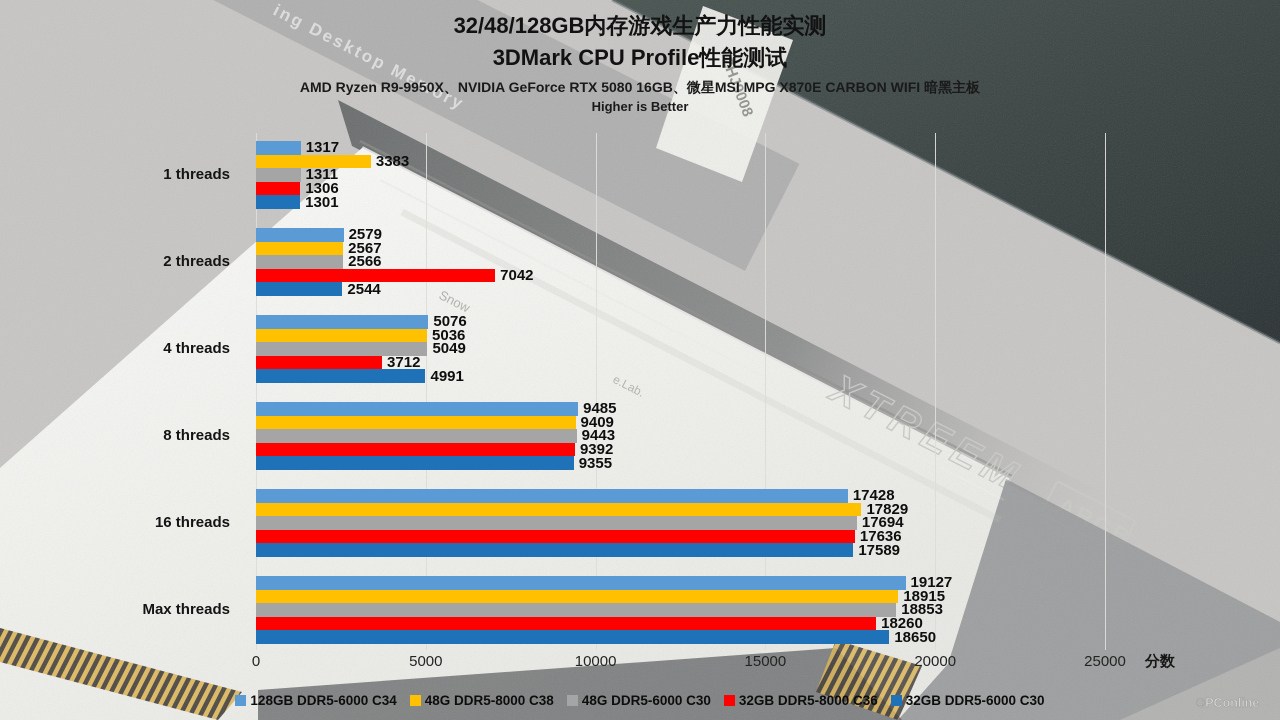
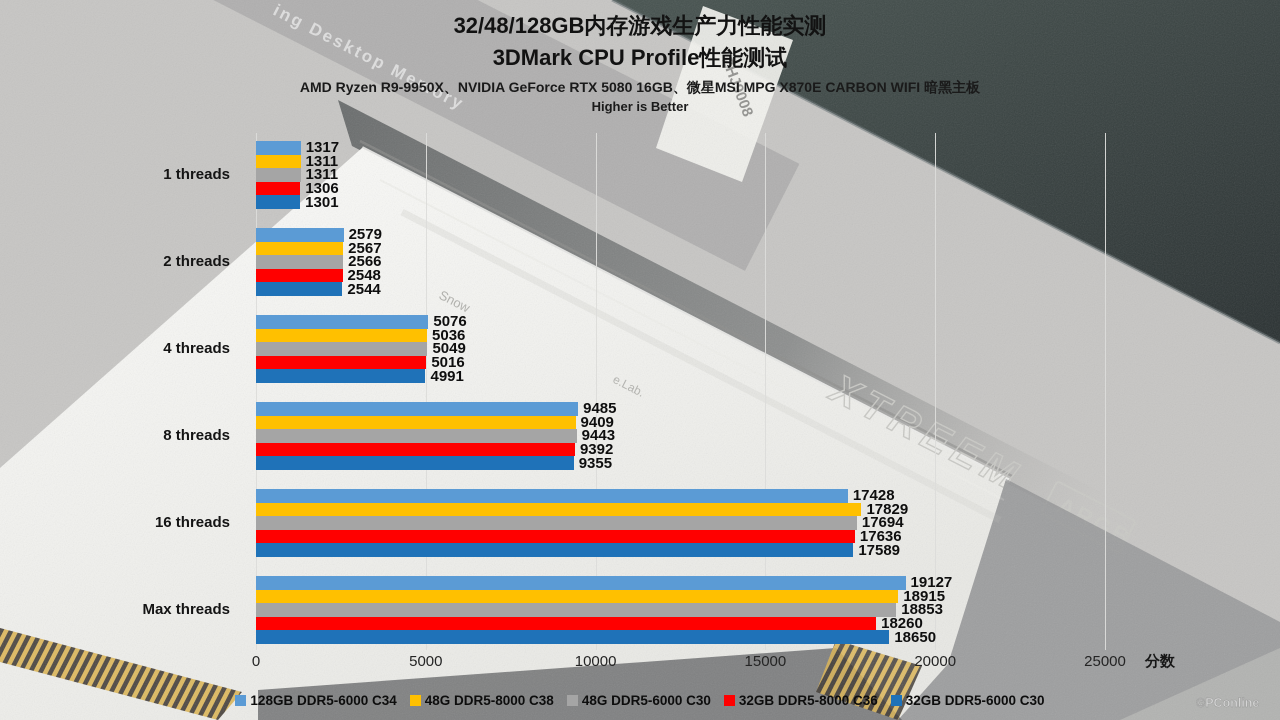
48G DDR5-8000 C38/1 threads: 3383 -> 1311
32GB DDR5-8000 C36/2 threads: 7042 -> 2548
32GB DDR5-8000 C36/4 threads: 3712 -> 5016
